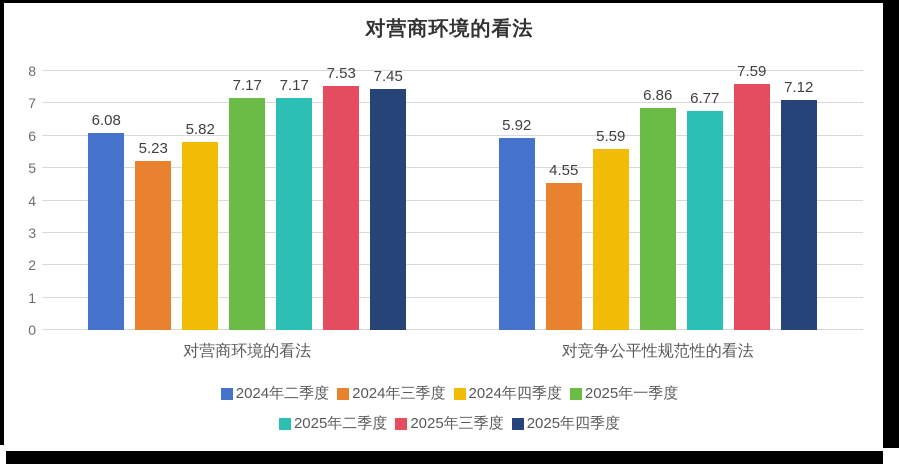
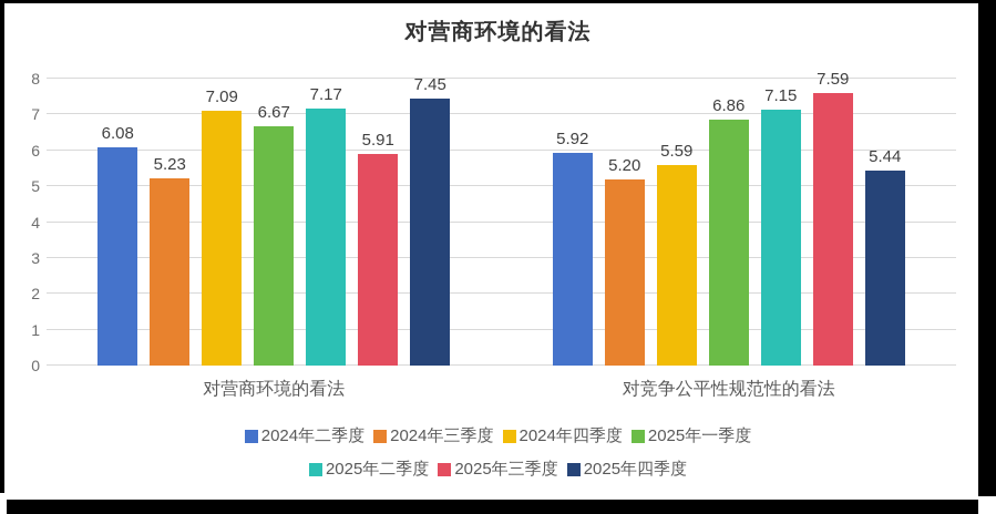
2024年四季度/对营商环境的看法: 5.82 -> 7.09
2025年一季度/对营商环境的看法: 7.17 -> 6.67
2025年三季度/对营商环境的看法: 7.53 -> 5.91
2024年三季度/对竞争公平性规范性的看法: 4.55 -> 5.20
2025年二季度/对竞争公平性规范性的看法: 6.77 -> 7.15
2025年四季度/对竞争公平性规范性的看法: 7.12 -> 5.44
